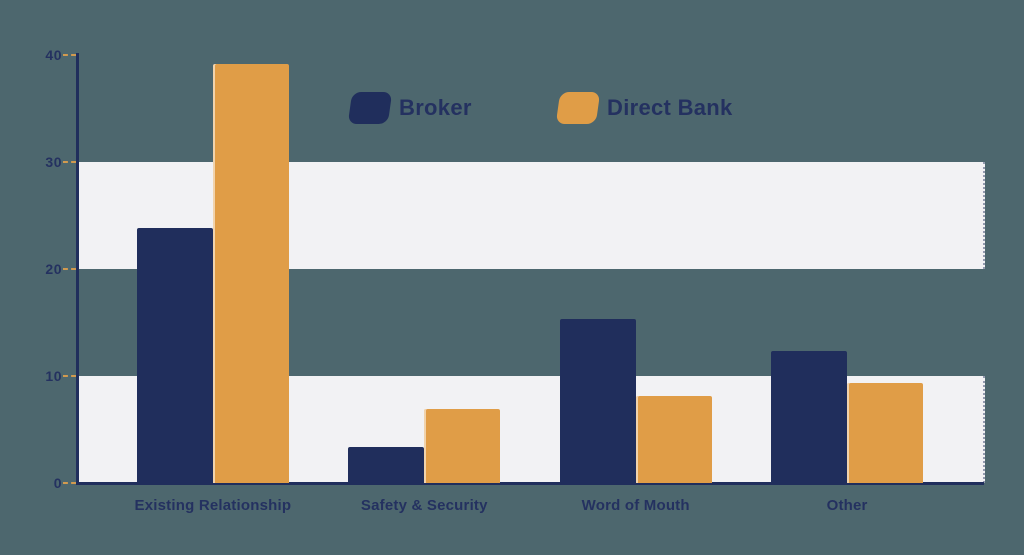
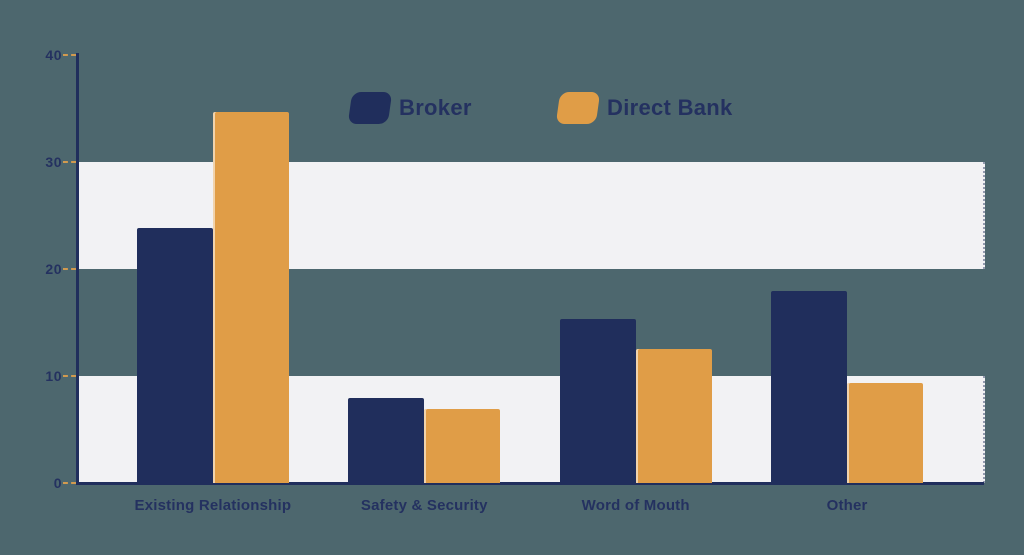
Direct Bank/Existing Relationship: 39.2 -> 34.7
Broker/Safety & Security: 3.4 -> 7.9
Direct Bank/Word of Mouth: 8.1 -> 12.5
Broker/Other: 12.3 -> 17.9
